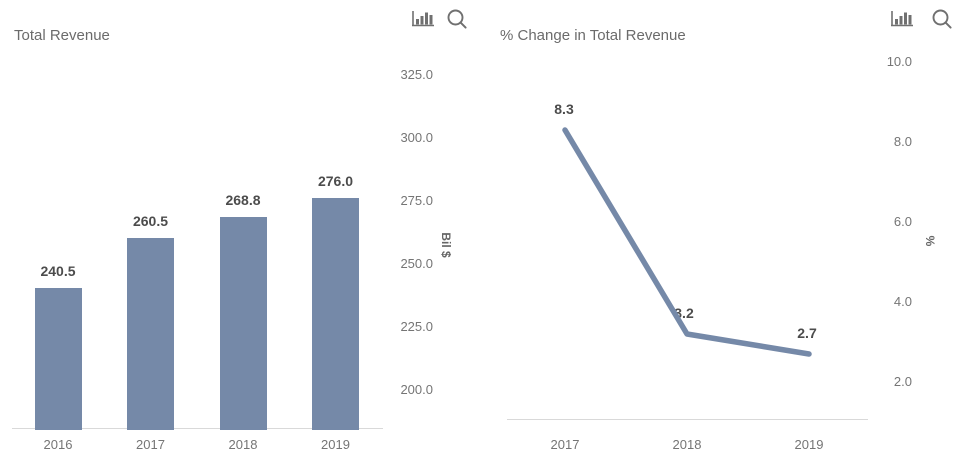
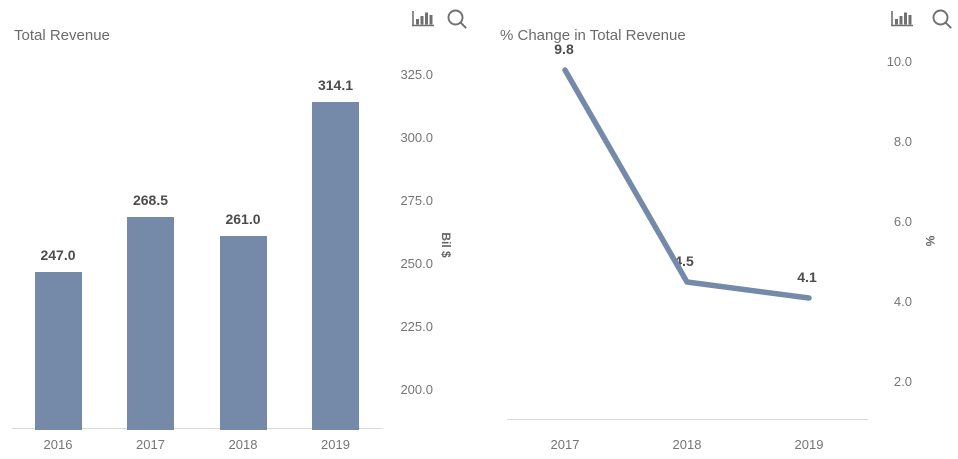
Total Revenue/2016: 240.5 -> 247.0
Total Revenue/2017: 260.5 -> 268.5
Total Revenue/2018: 268.8 -> 261.0
Total Revenue/2019: 276.0 -> 314.1
% Change in Total Revenue/2017: 8.3 -> 9.8
% Change in Total Revenue/2018: 3.2 -> 4.5
% Change in Total Revenue/2019: 2.7 -> 4.1
